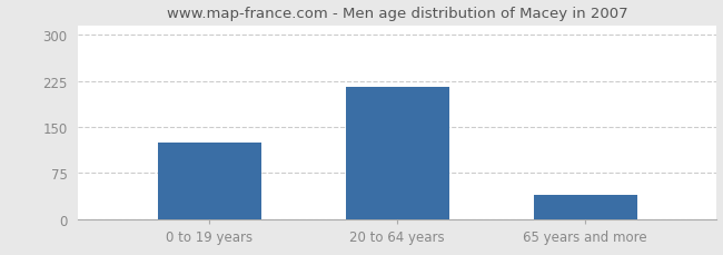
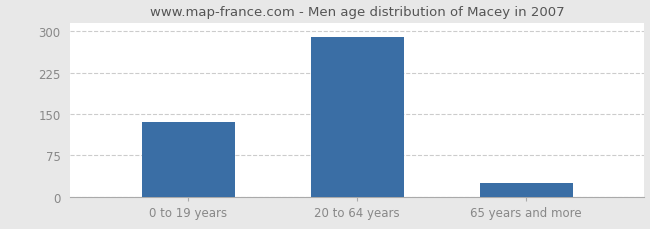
0 to 19 years: 124 -> 135
20 to 64 years: 216 -> 290
65 years and more: 40 -> 25
